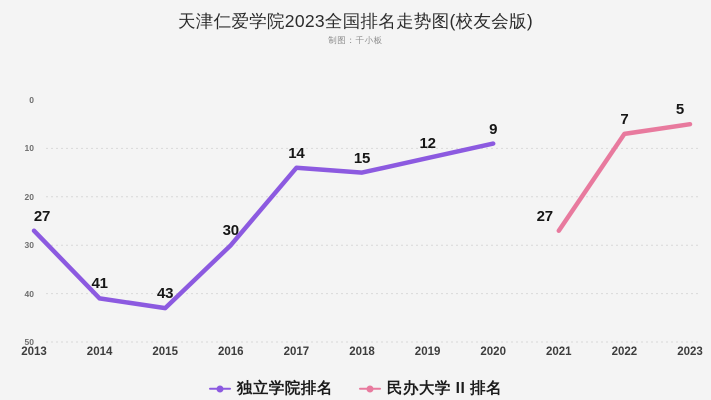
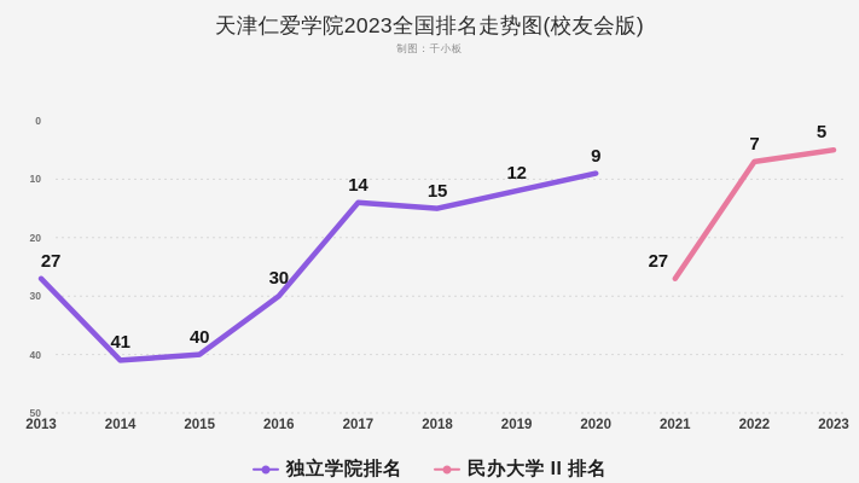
独立学院排名/2015: 43 -> 40
